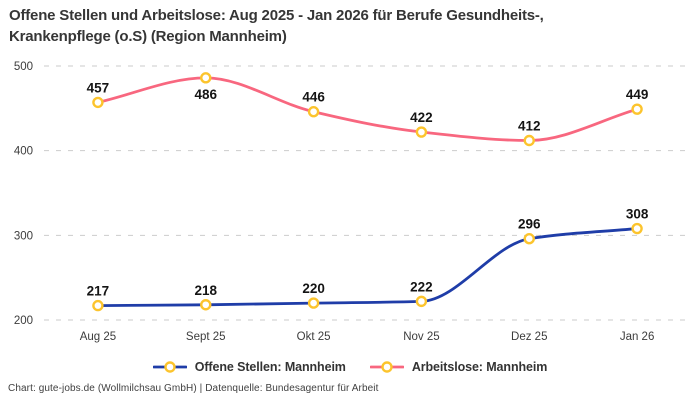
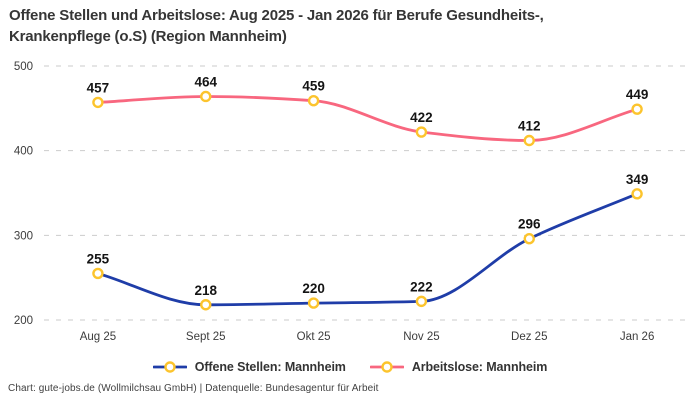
Offene Stellen: Mannheim/Aug 25: 217 -> 255
Arbeitslose: Mannheim/Sept 25: 486 -> 464
Arbeitslose: Mannheim/Okt 25: 446 -> 459
Offene Stellen: Mannheim/Jan 26: 308 -> 349
